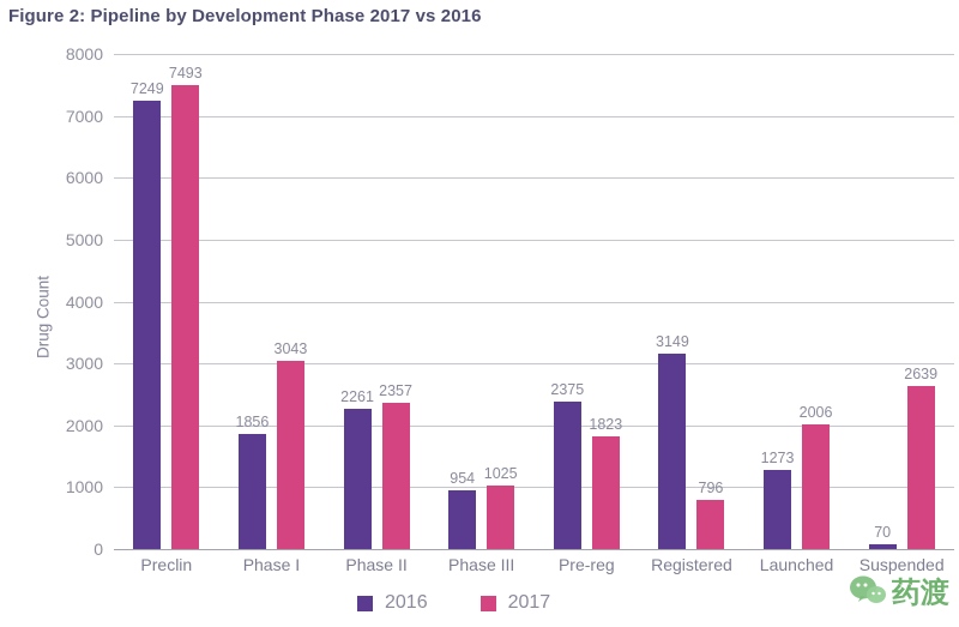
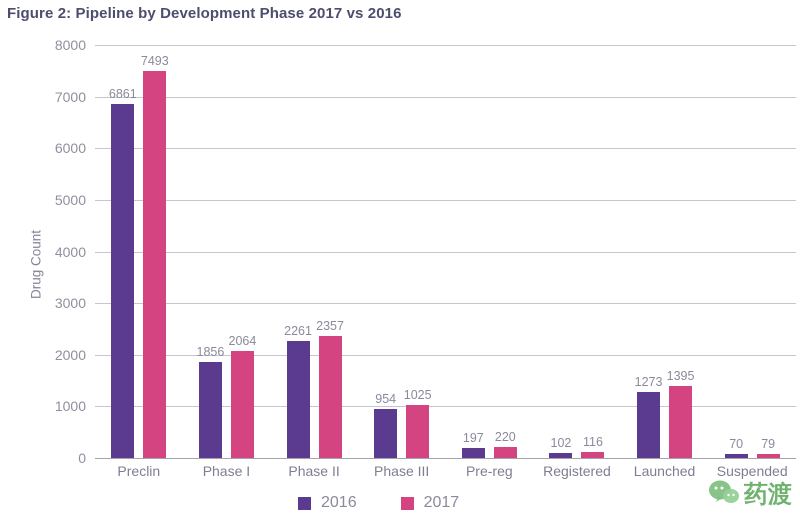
2016/Preclin: 7249 -> 6861
2017/Phase I: 3043 -> 2064
2016/Pre-reg: 2375 -> 197
2017/Pre-reg: 1823 -> 220
2016/Registered: 3149 -> 102
2017/Registered: 796 -> 116
2017/Launched: 2006 -> 1395
2017/Suspended: 2639 -> 79
